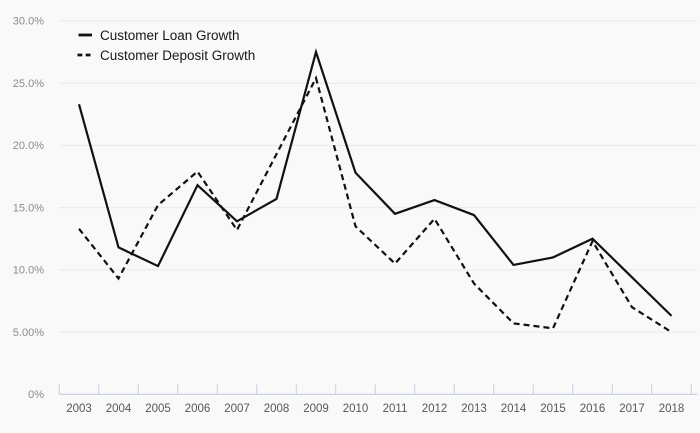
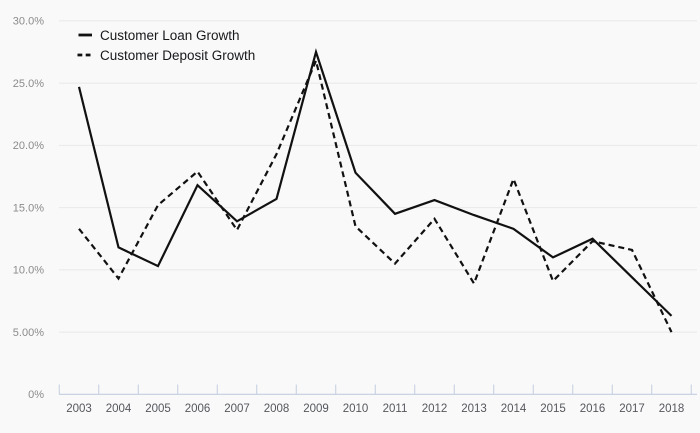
Customer Loan Growth/2003: 23.3% -> 24.7%
Customer Deposit Growth/2009: 25.4% -> 26.8%
Customer Loan Growth/2014: 10.4% -> 13.3%
Customer Deposit Growth/2014: 5.7% -> 17.3%
Customer Deposit Growth/2015: 5.3% -> 9.1%
Customer Deposit Growth/2017: 7.0% -> 11.6%
